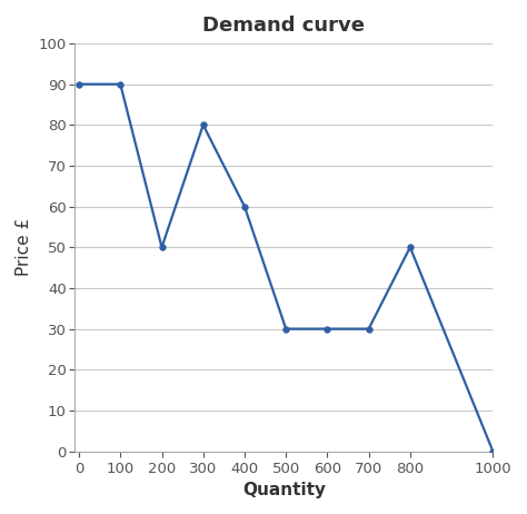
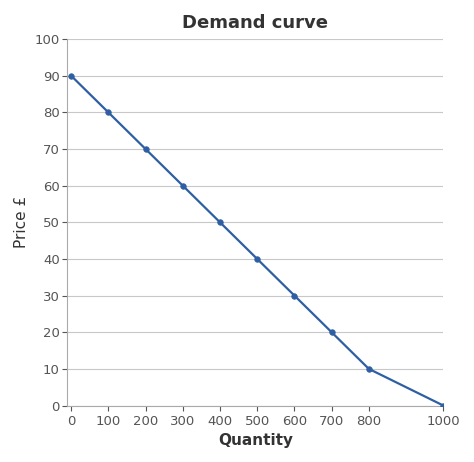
100: 90 -> 80
200: 50 -> 70
300: 80 -> 60
400: 60 -> 50
500: 30 -> 40
700: 30 -> 20
800: 50 -> 10
